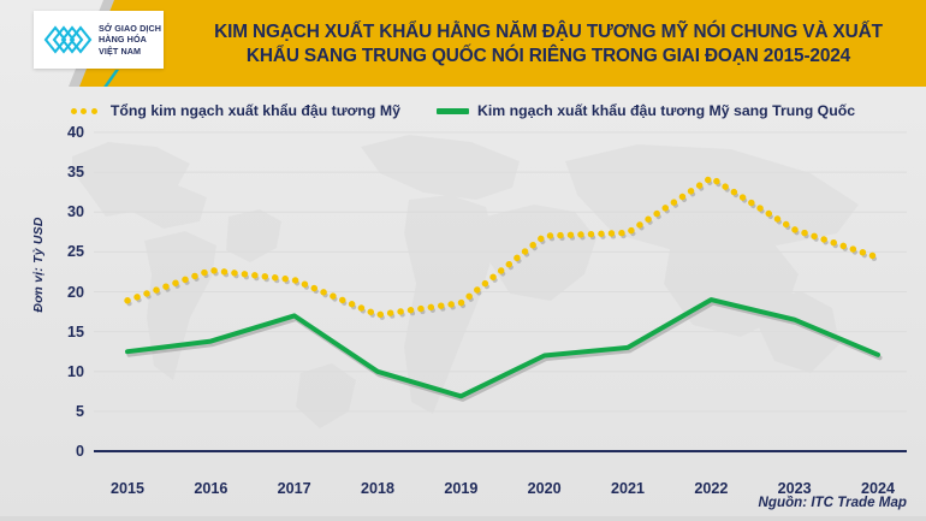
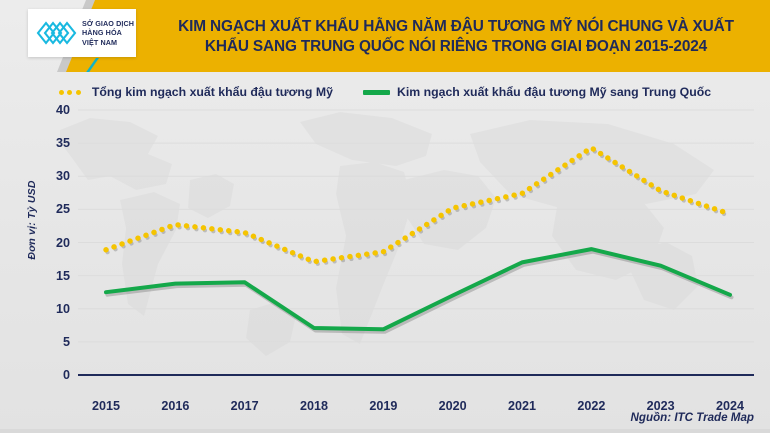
Kim ngạch xuất khẩu đậu tương Mỹ sang Trung Quốc/2017: 17 -> 14
Kim ngạch xuất khẩu đậu tương Mỹ sang Trung Quốc/2018: 10 -> 7
Tổng kim ngạch xuất khẩu đậu tương Mỹ/2020: 27 -> 25
Kim ngạch xuất khẩu đậu tương Mỹ sang Trung Quốc/2021: 13 -> 17
